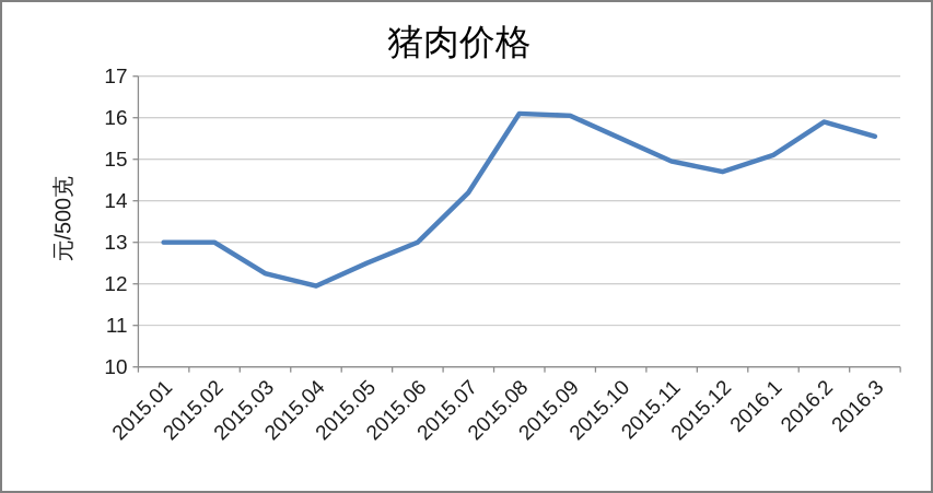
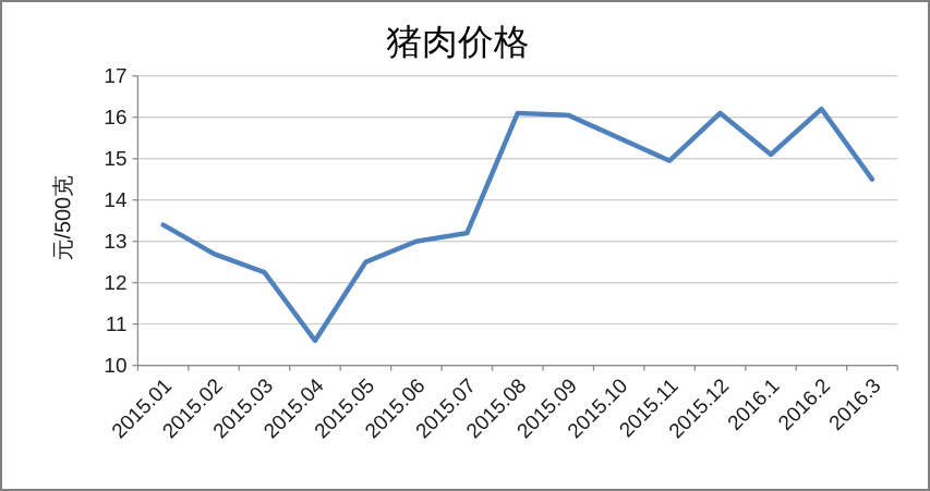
2015.01: 13.0 -> 13.4
2015.02: 13.0 -> 12.7
2015.04: 11.9 -> 10.6
2015.07: 14.2 -> 13.2
2015.12: 14.7 -> 16.1
2016.2: 15.9 -> 16.2
2016.3: 15.6 -> 14.5
